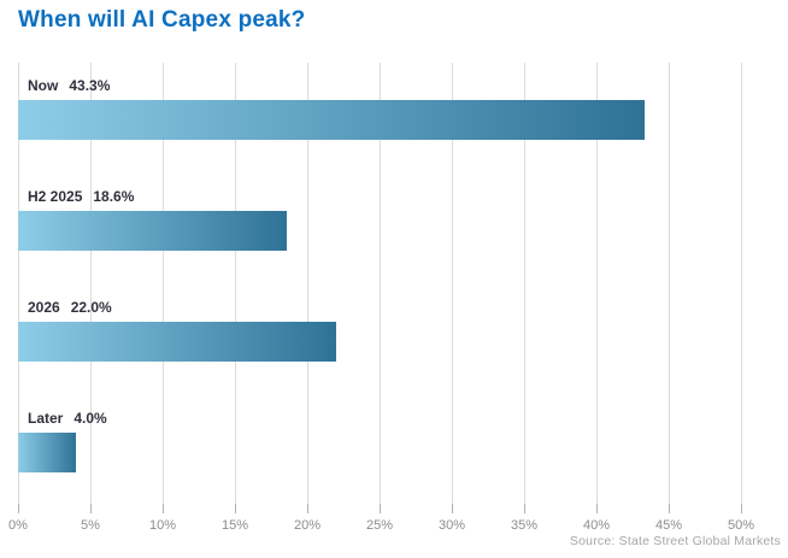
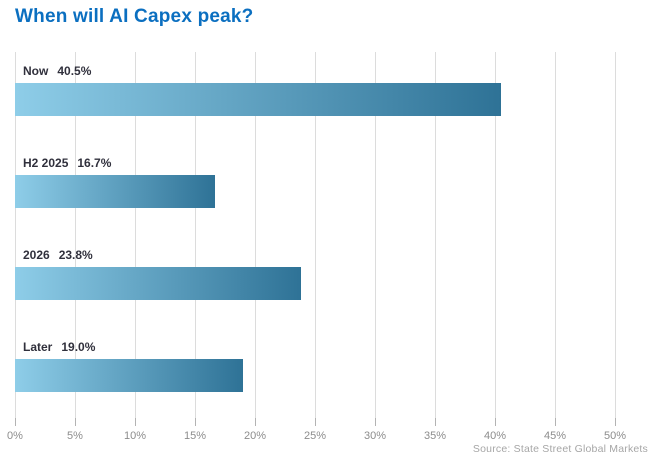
Now: 43.3% -> 40.5%
H2 2025: 18.6% -> 16.7%
2026: 22.0% -> 23.8%
Later: 4.0% -> 19.0%
